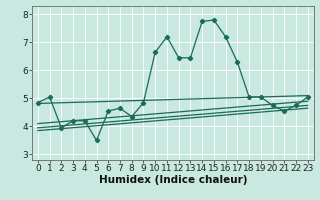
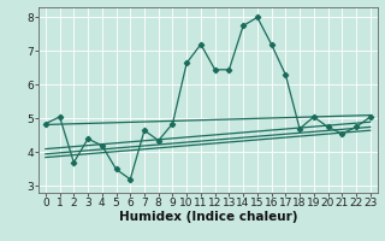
2: 3.95 -> 3.70
3: 4.20 -> 4.40
6: 4.55 -> 3.20
15: 7.80 -> 8.00
18: 5.05 -> 4.70
